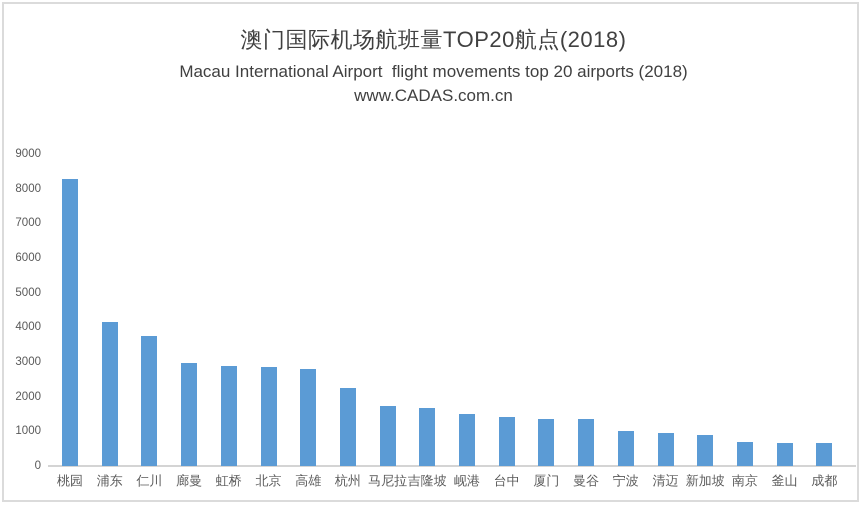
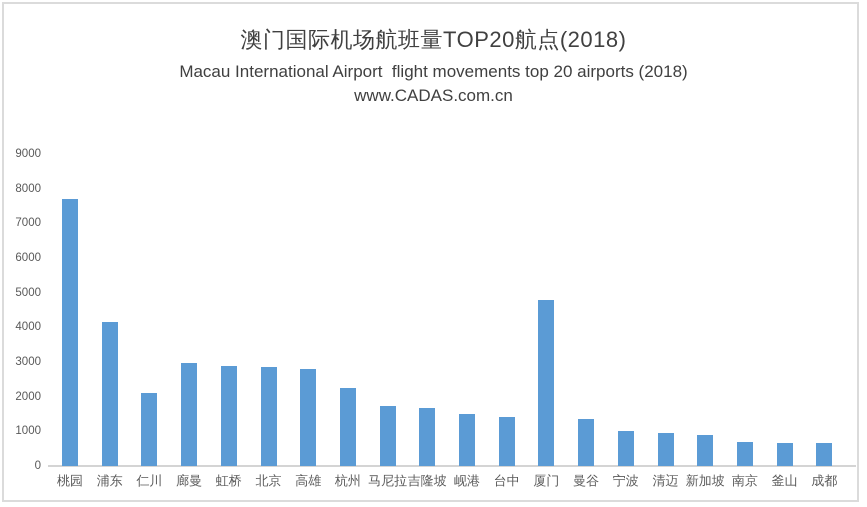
桃园: 8300 -> 7700
仁川: 3700 -> 2100
厦门: 1400 -> 4800
